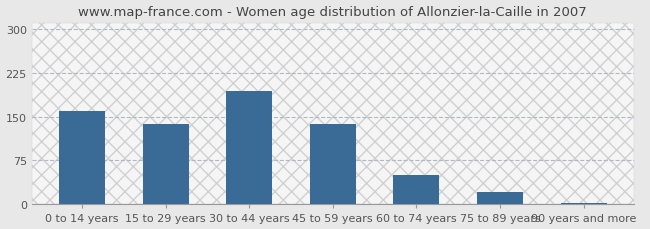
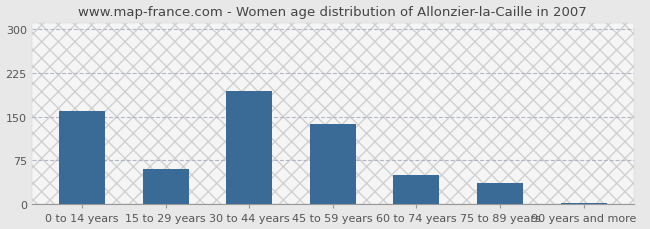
15 to 29 years: 138 -> 60
75 to 89 years: 22 -> 36
